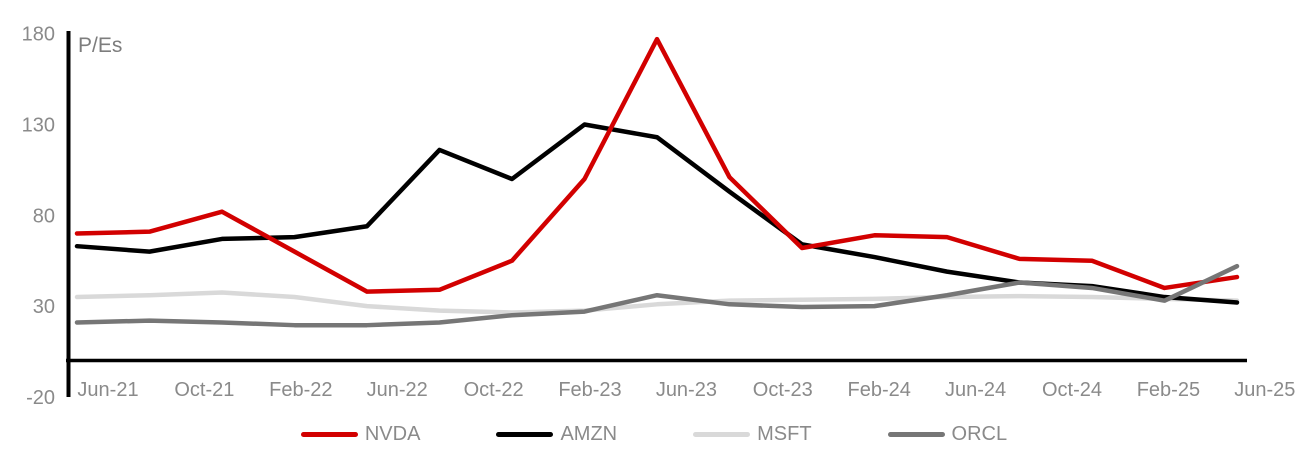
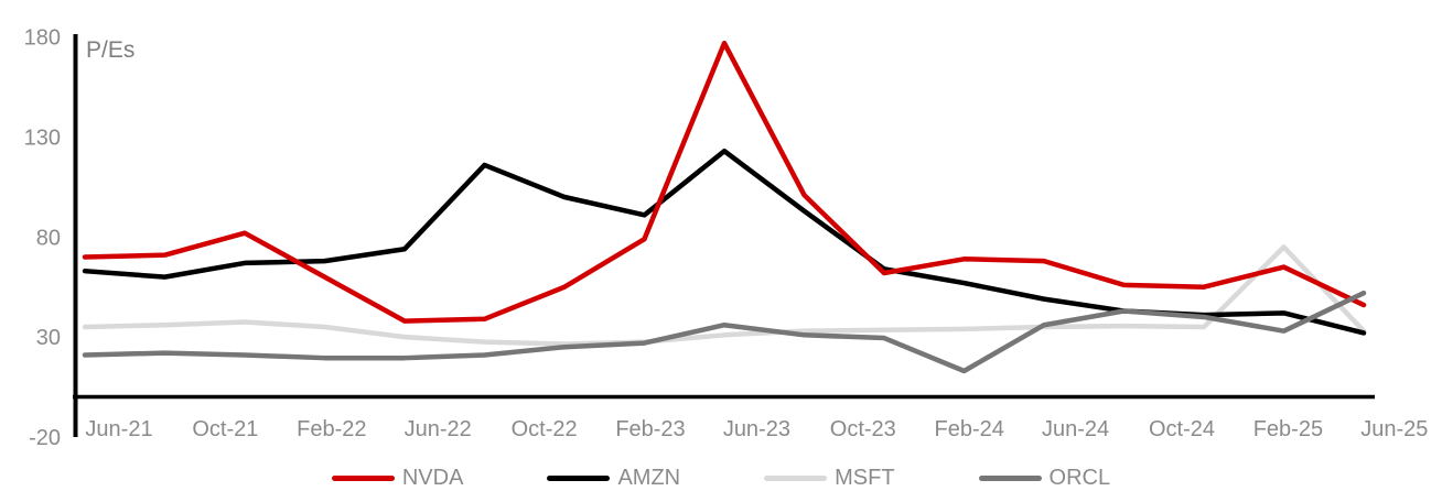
NVDA/Feb-23: 100 -> 79
AMZN/Feb-23: 130 -> 91
ORCL/Feb-24: 30 -> 13
NVDA/Feb-25: 40 -> 65
AMZN/Feb-25: 35 -> 42
MSFT/Feb-25: 34 -> 75
